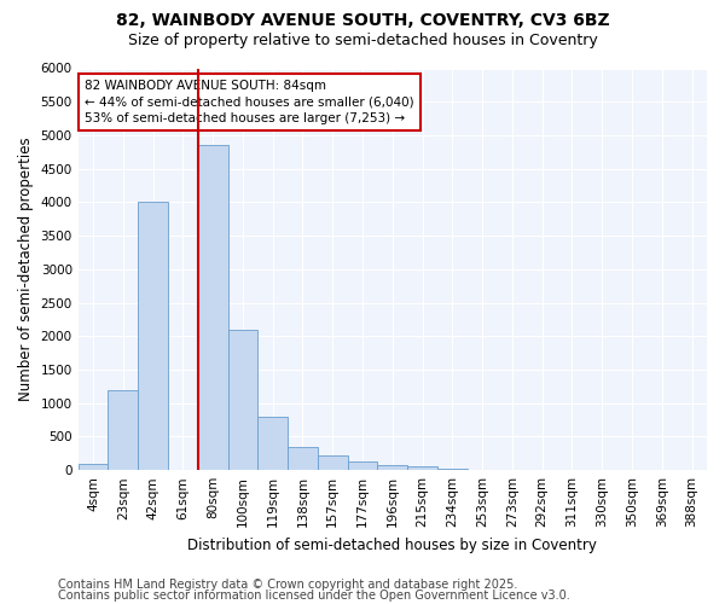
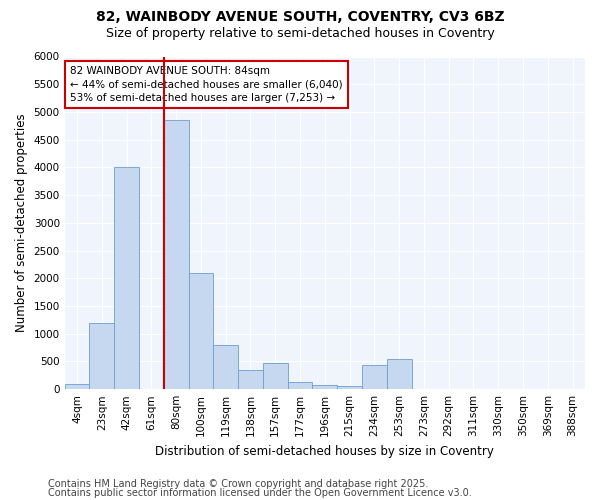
157sqm: 220 -> 480
234sqm: 30 -> 440
253sqm: 10 -> 540
